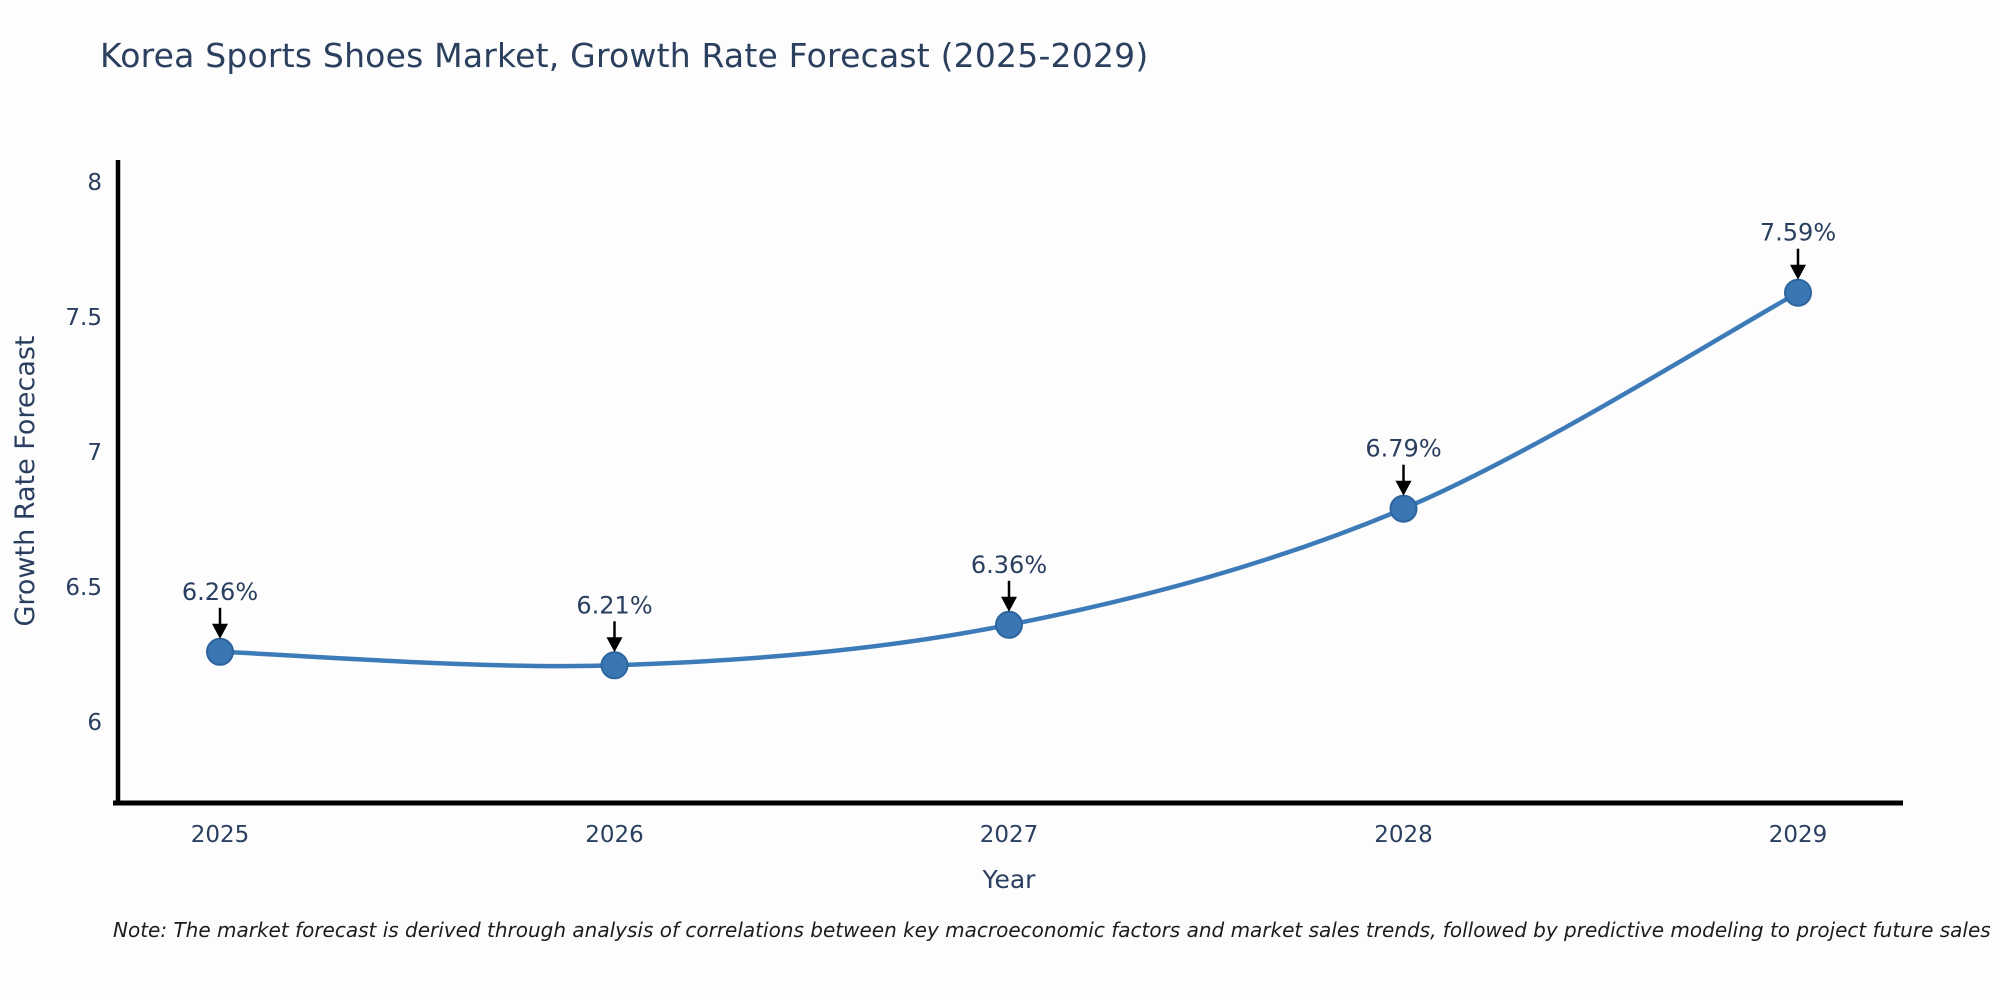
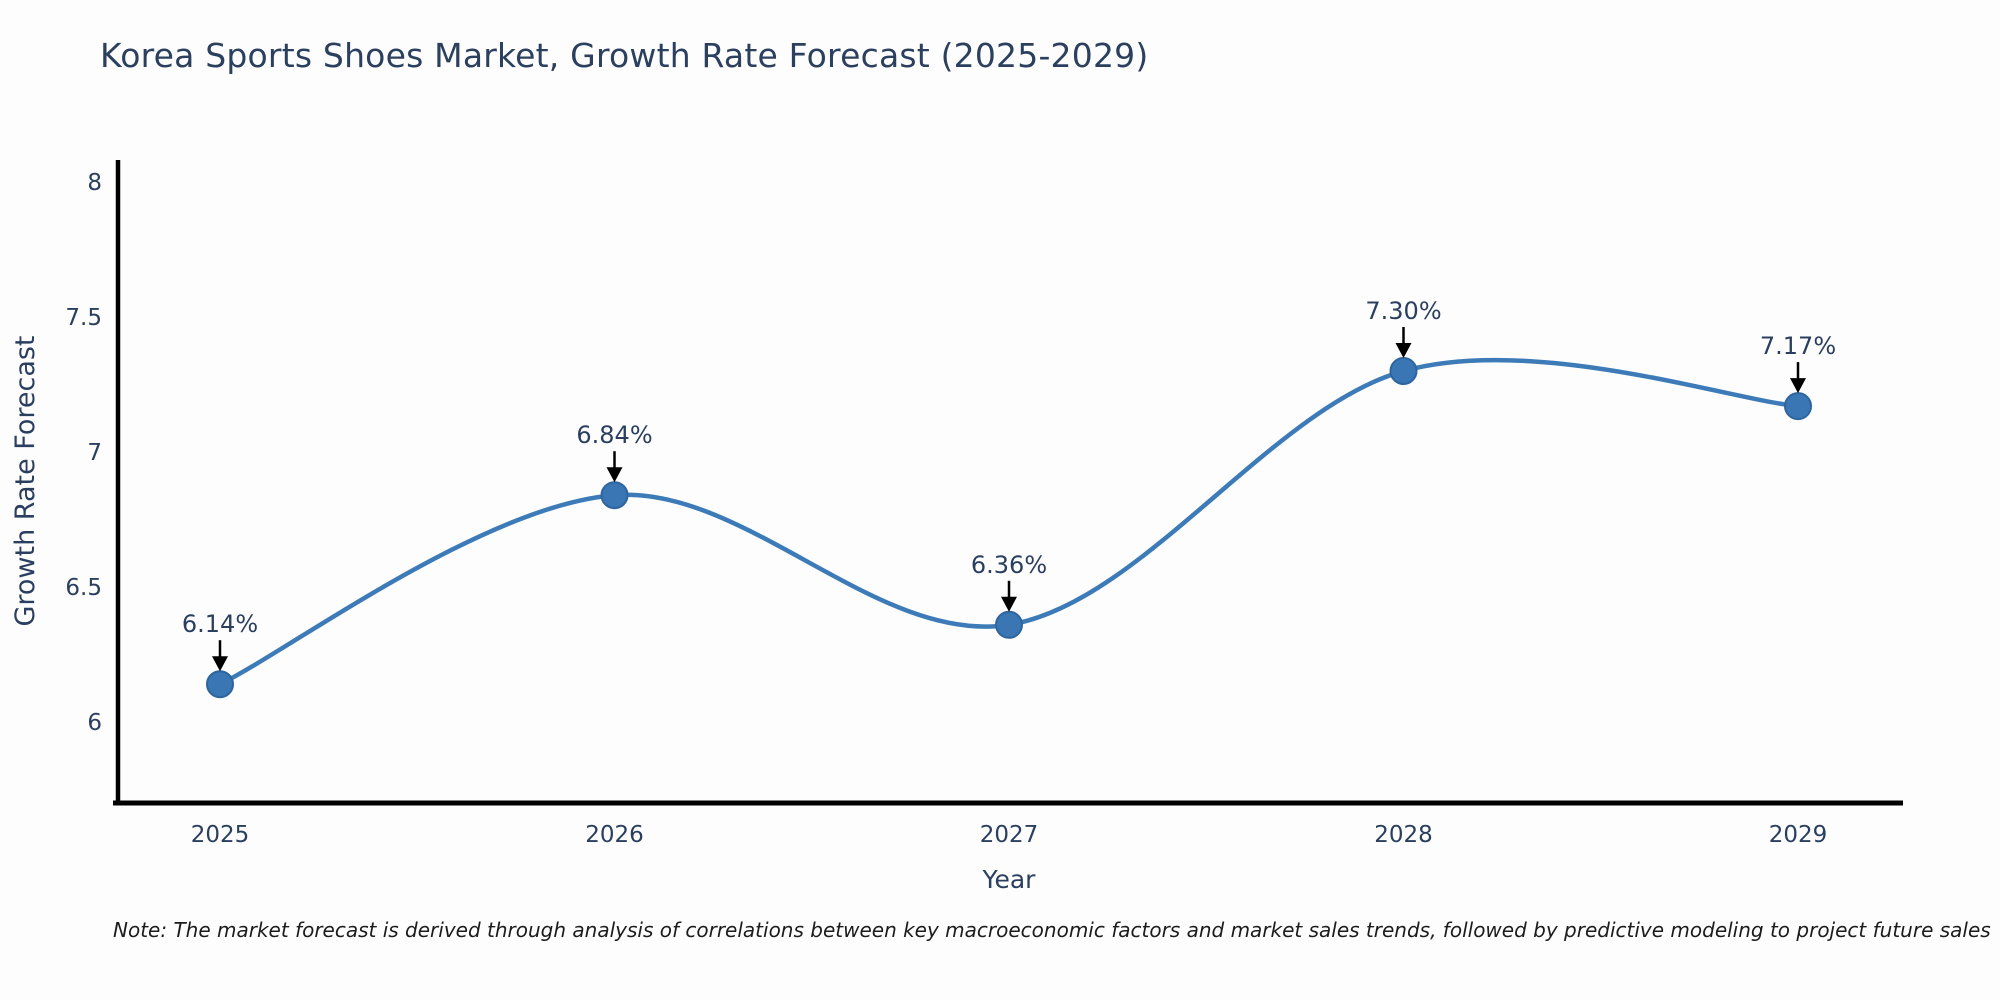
2025: 6.26% -> 6.14%
2026: 6.21% -> 6.84%
2028: 6.79% -> 7.30%
2029: 7.59% -> 7.17%
